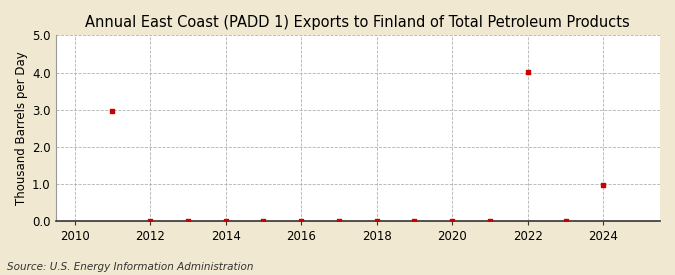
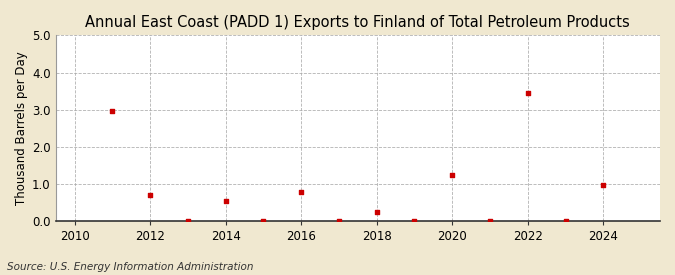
2012: 0.02 -> 0.70
2014: 0.02 -> 0.55
2016: 0.02 -> 0.80
2018: 0.02 -> 0.25
2020: 0.02 -> 1.25
2022: 4.02 -> 3.45
